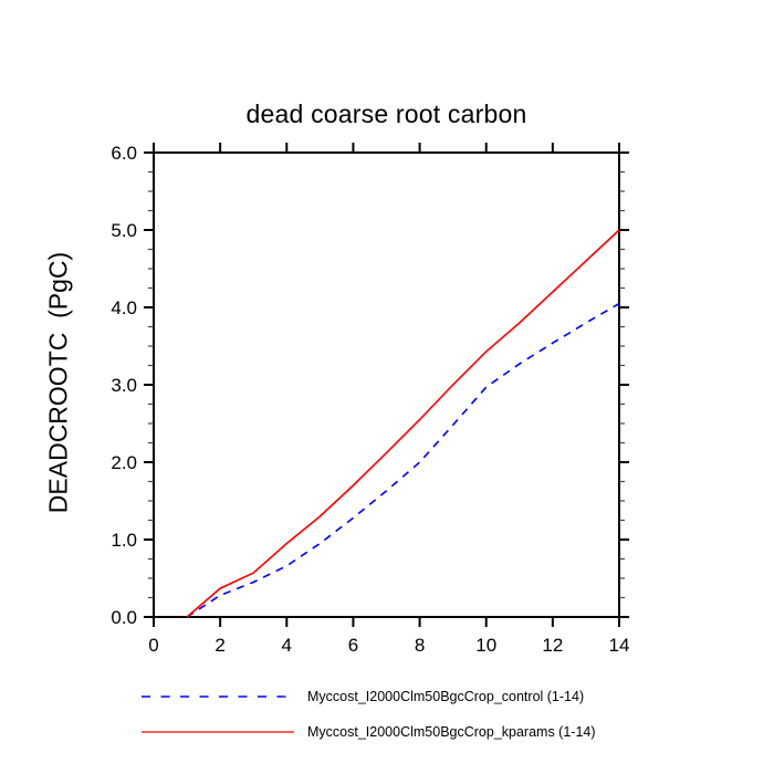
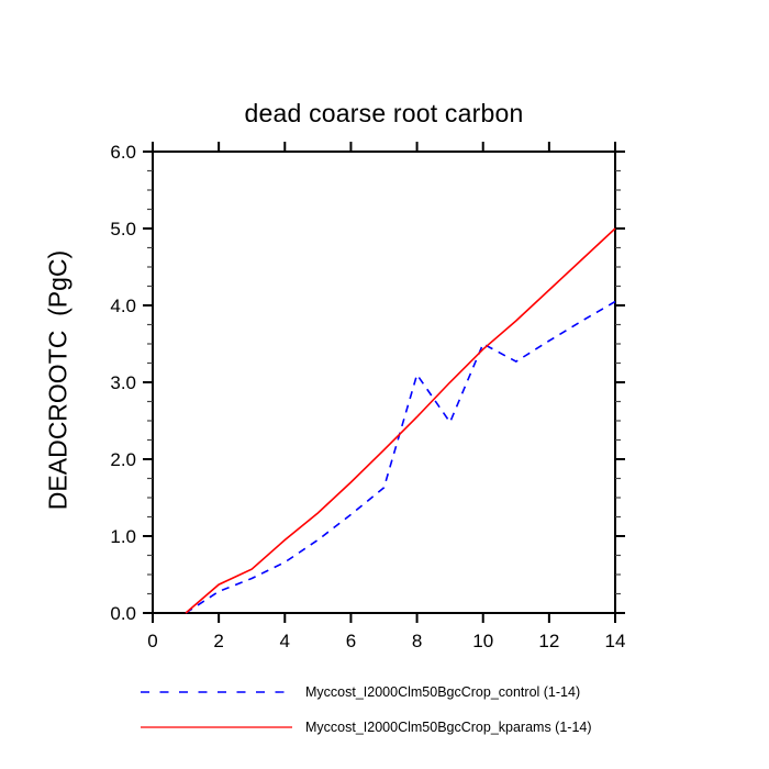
Myccost_I2000Clm50BgcCrop_control (1-14)/8: 2.0 -> 3.1
Myccost_I2000Clm50BgcCrop_control (1-14)/10: 3.0 -> 3.5
